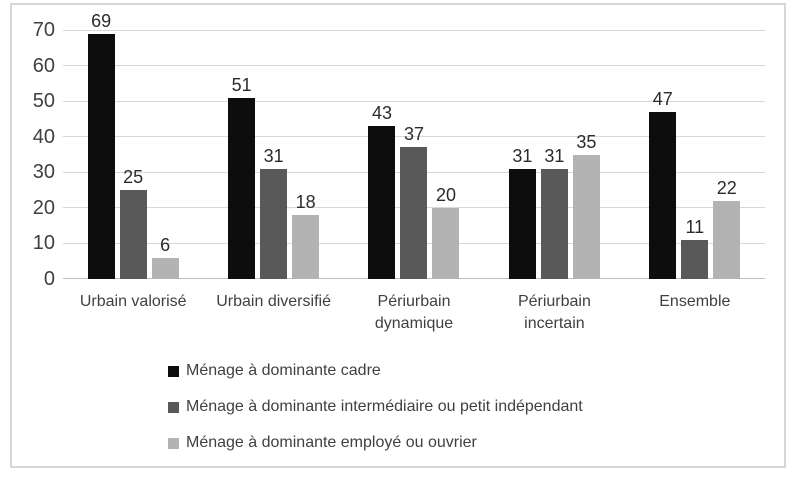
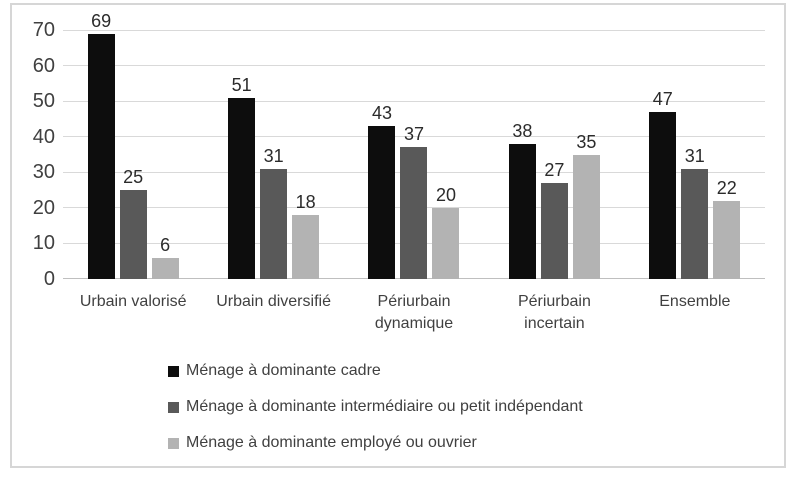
Ménage à dominante cadre/Périurbain incertain: 31 -> 38
Ménage à dominante intermédiaire ou petit indépendant/Périurbain incertain: 31 -> 27
Ménage à dominante intermédiaire ou petit indépendant/Ensemble: 11 -> 31
